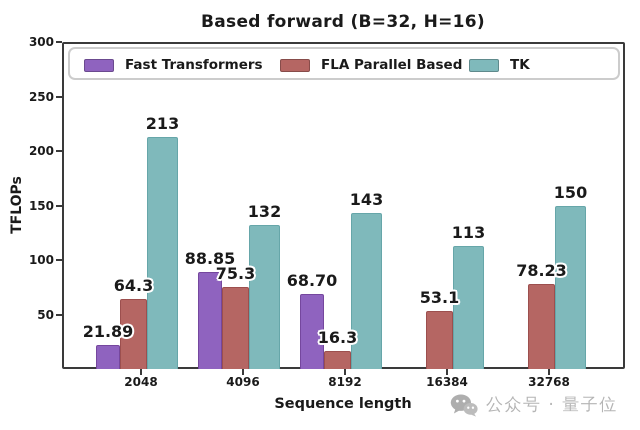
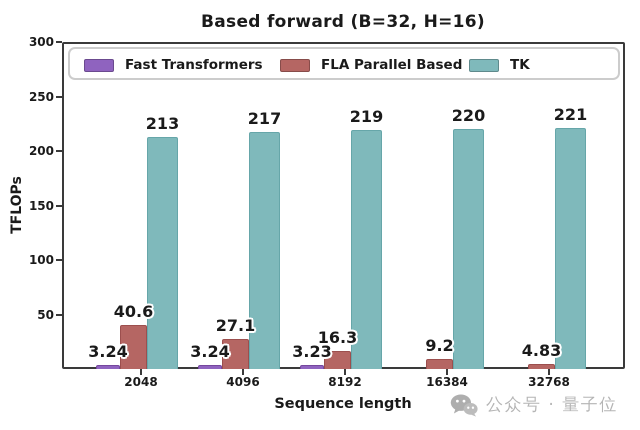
Fast Transformers/2048: 21.89 -> 3.24
FLA Parallel Based/2048: 64.3 -> 40.6
Fast Transformers/4096: 88.85 -> 3.24
FLA Parallel Based/4096: 75.3 -> 27.1
TK/4096: 132 -> 217
Fast Transformers/8192: 68.70 -> 3.23
TK/8192: 143 -> 219
FLA Parallel Based/16384: 53.1 -> 9.2
TK/16384: 113 -> 220
FLA Parallel Based/32768: 78.23 -> 4.83
TK/32768: 150 -> 221
